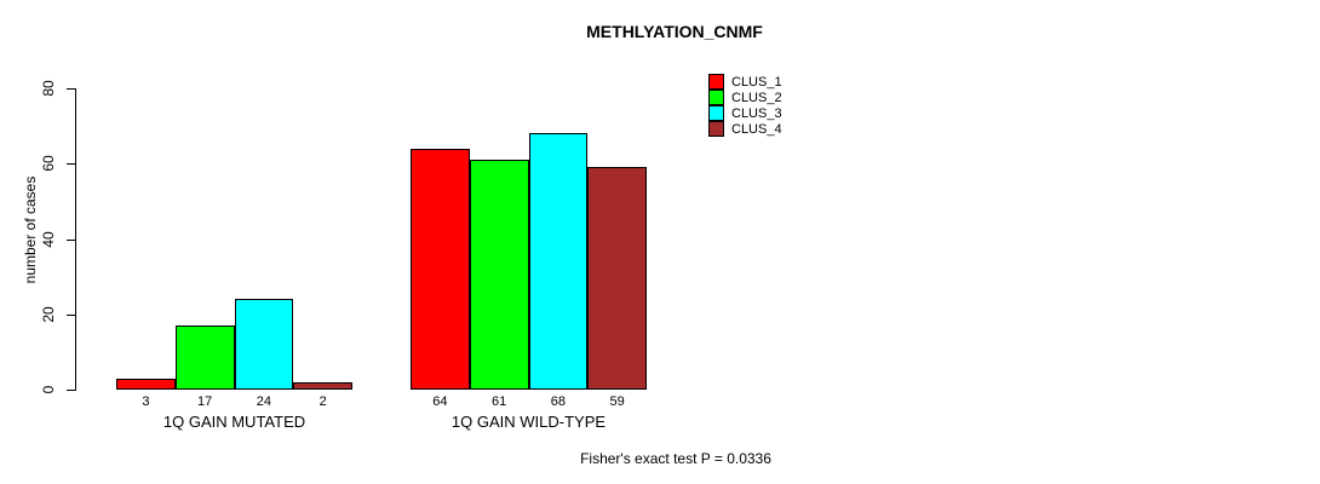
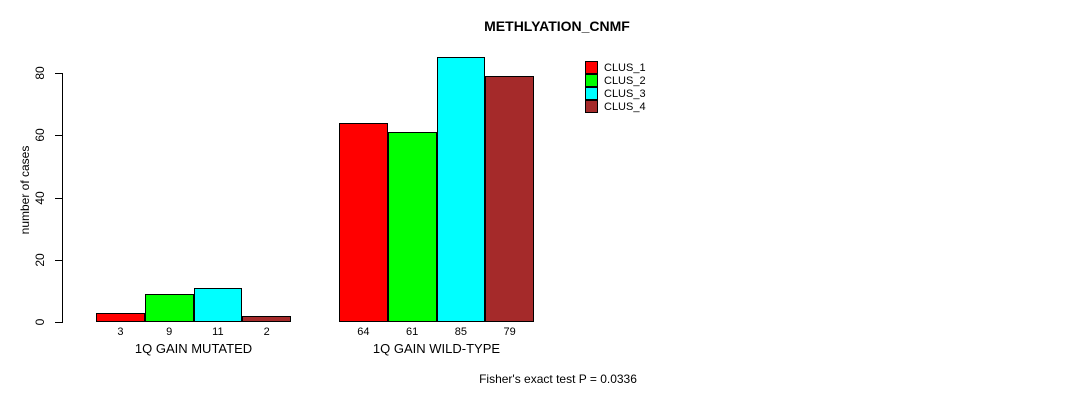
CLUS_2/1Q GAIN MUTATED: 17 -> 9
CLUS_3/1Q GAIN MUTATED: 24 -> 11
CLUS_3/1Q GAIN WILD-TYPE: 68 -> 85
CLUS_4/1Q GAIN WILD-TYPE: 59 -> 79
